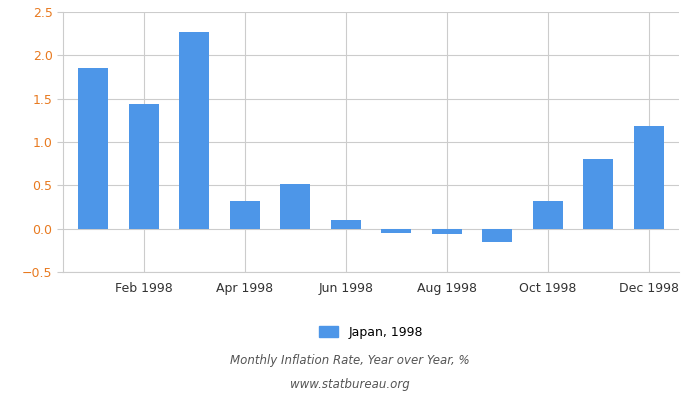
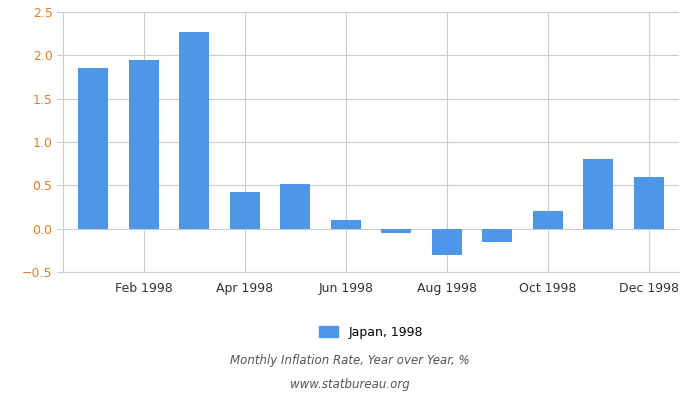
Feb 1998: 1.44 -> 1.95
Apr 1998: 0.32 -> 0.42
Aug 1998: -0.06 -> -0.30
Oct 1998: 0.32 -> 0.20
Dec 1998: 1.18 -> 0.60
